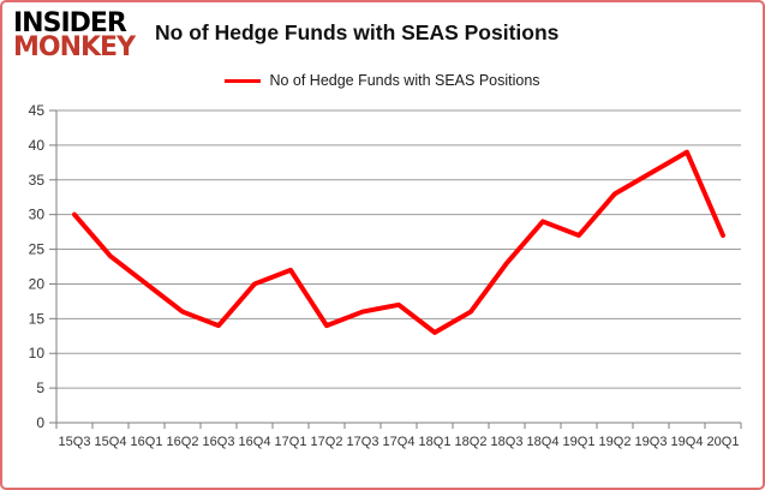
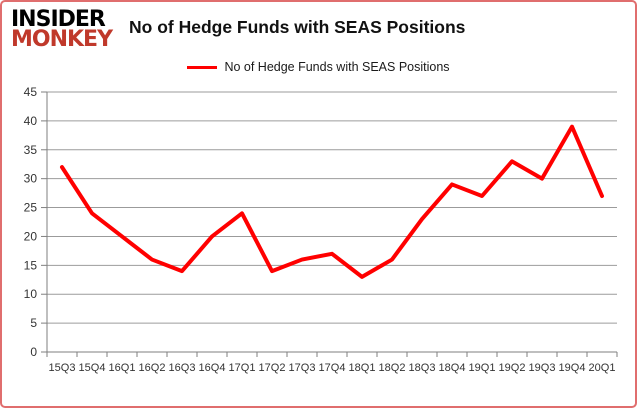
15Q3: 30 -> 32
17Q1: 22 -> 24
19Q3: 36 -> 30
